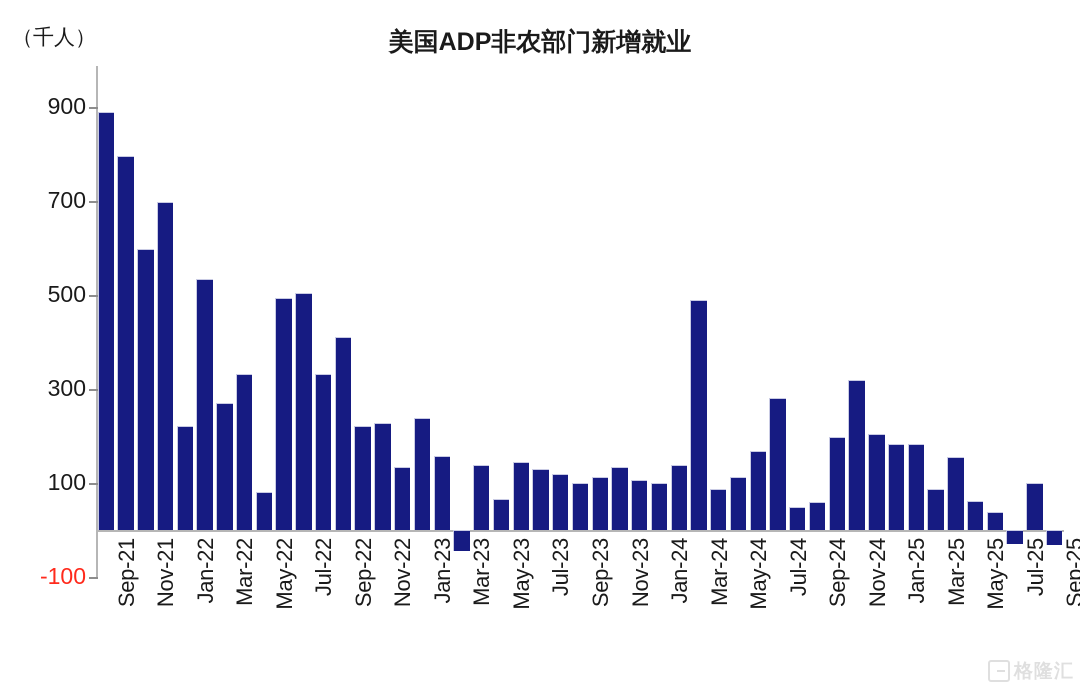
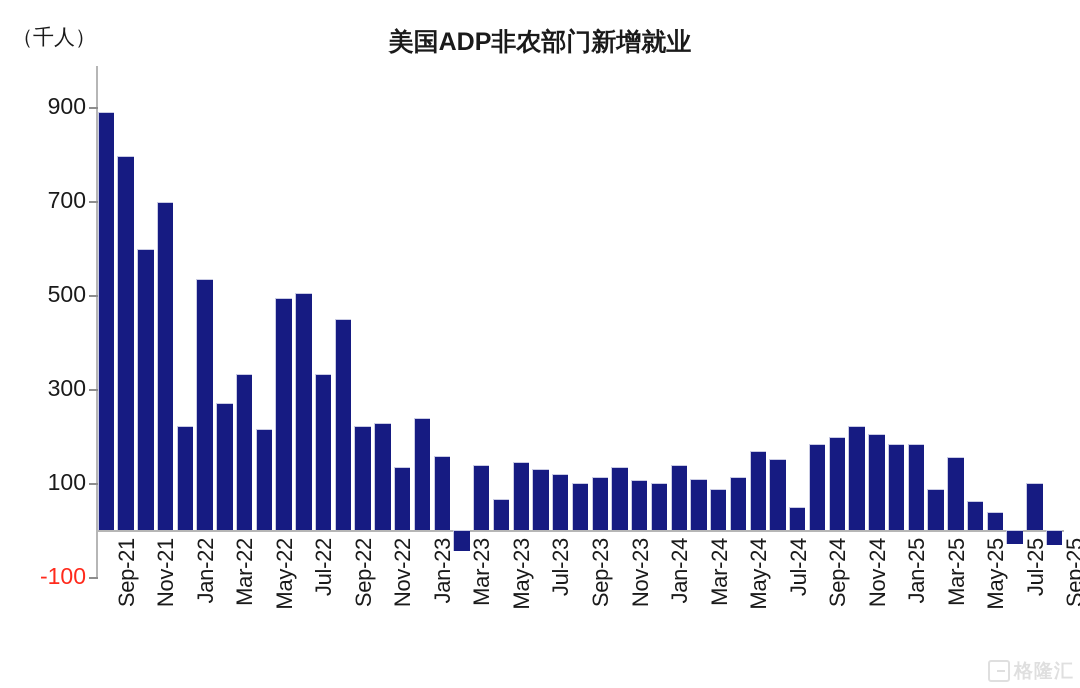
May-22: 80 -> 220
Sep-22: 410 -> 450
Mar-24: 490 -> 110
Jul-24: 280 -> 150
Sep-24: 60 -> 180
Nov-24: 320 -> 220
